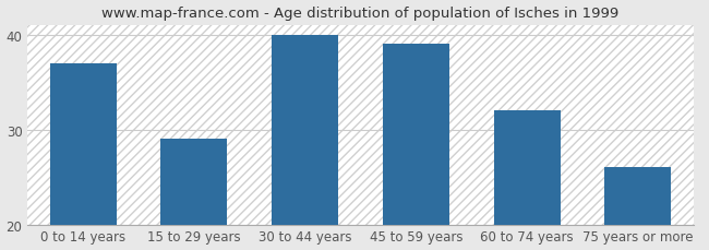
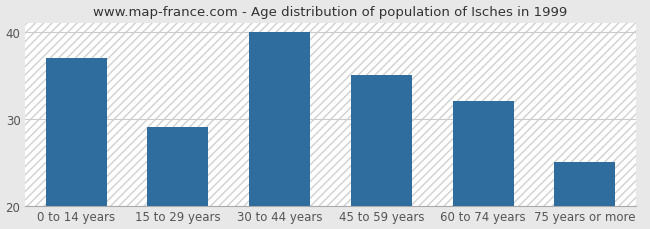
45 to 59 years: 39 -> 35
75 years or more: 26 -> 25
